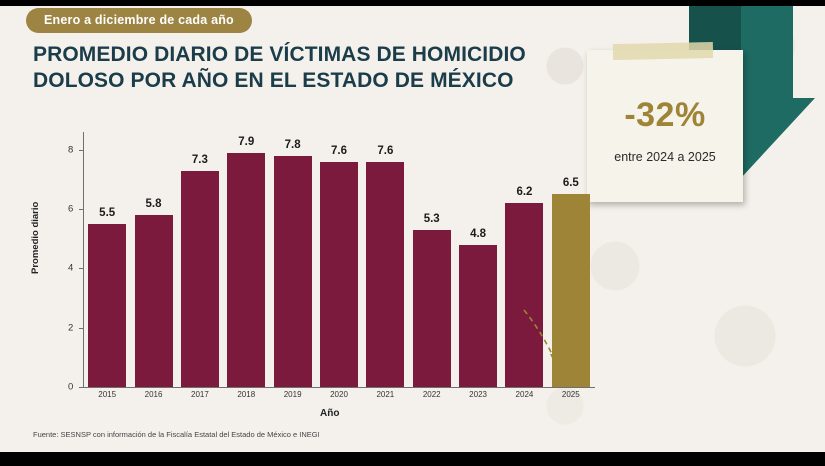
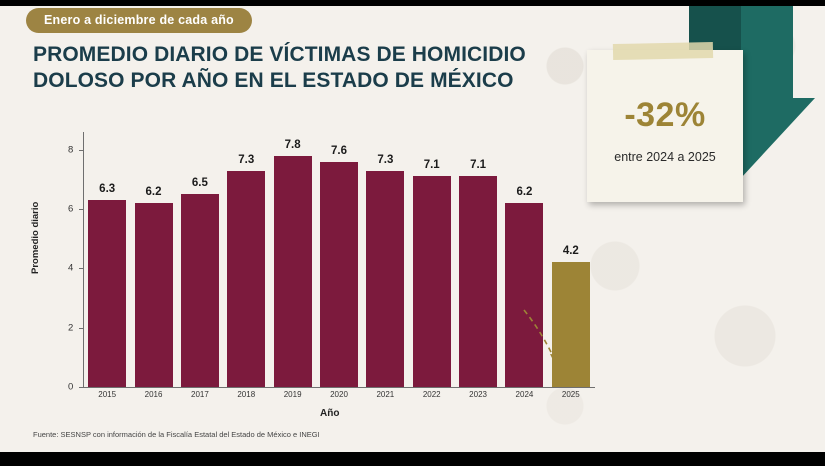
2015: 5.5 -> 6.3
2016: 5.8 -> 6.2
2017: 7.3 -> 6.5
2018: 7.9 -> 7.3
2021: 7.6 -> 7.3
2022: 5.3 -> 7.1
2023: 4.8 -> 7.1
2025: 6.5 -> 4.2
